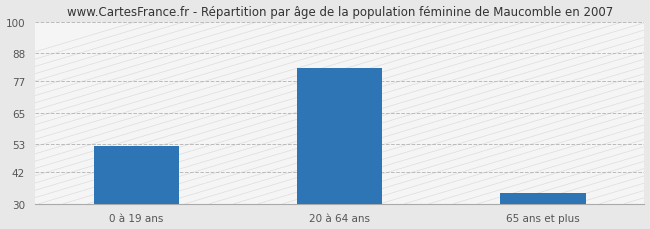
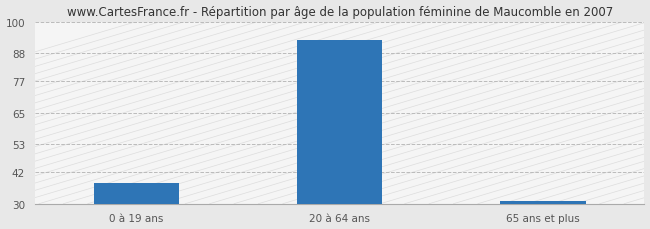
0 à 19 ans: 52 -> 38
20 à 64 ans: 82 -> 93
65 ans et plus: 34 -> 31
